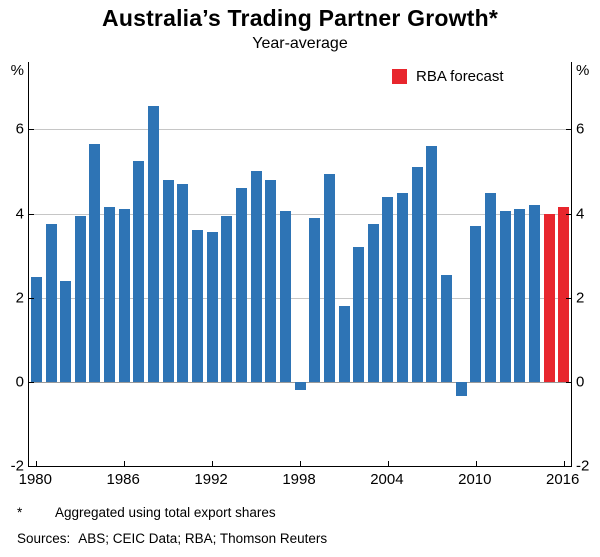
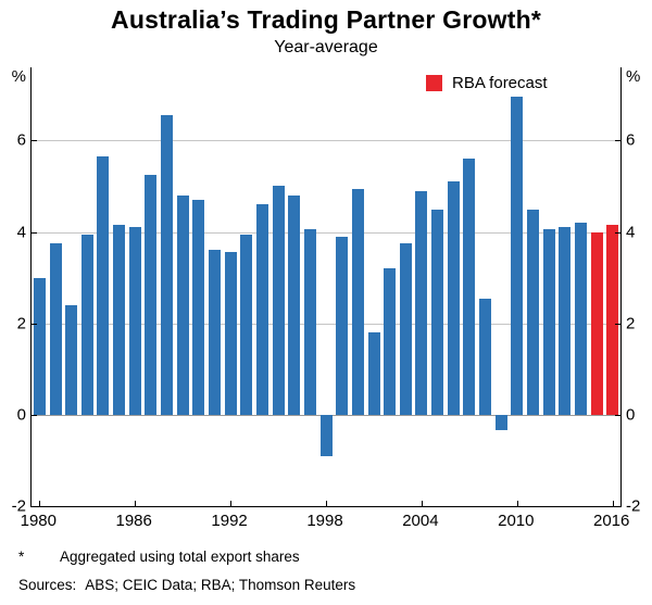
1980: 2.5 -> 3.0
1998: -0.2 -> -0.9
2004: 4.4 -> 4.9
2010: 3.7 -> 7.0
